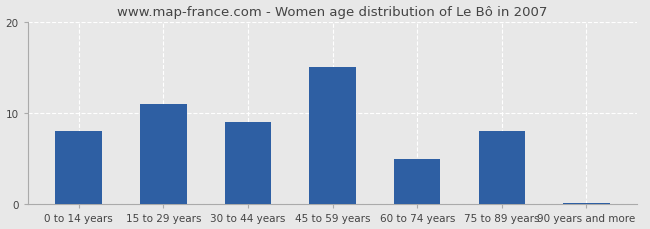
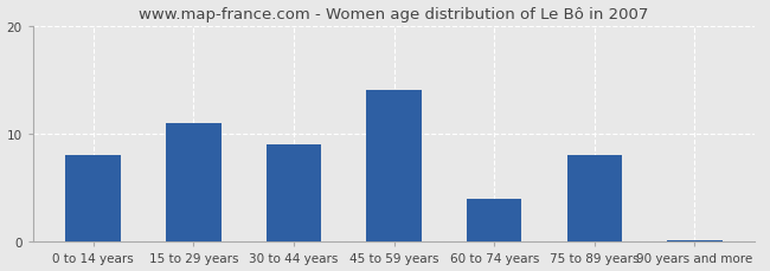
45 to 59 years: 15.0 -> 14.0
60 to 74 years: 5.0 -> 4.0
